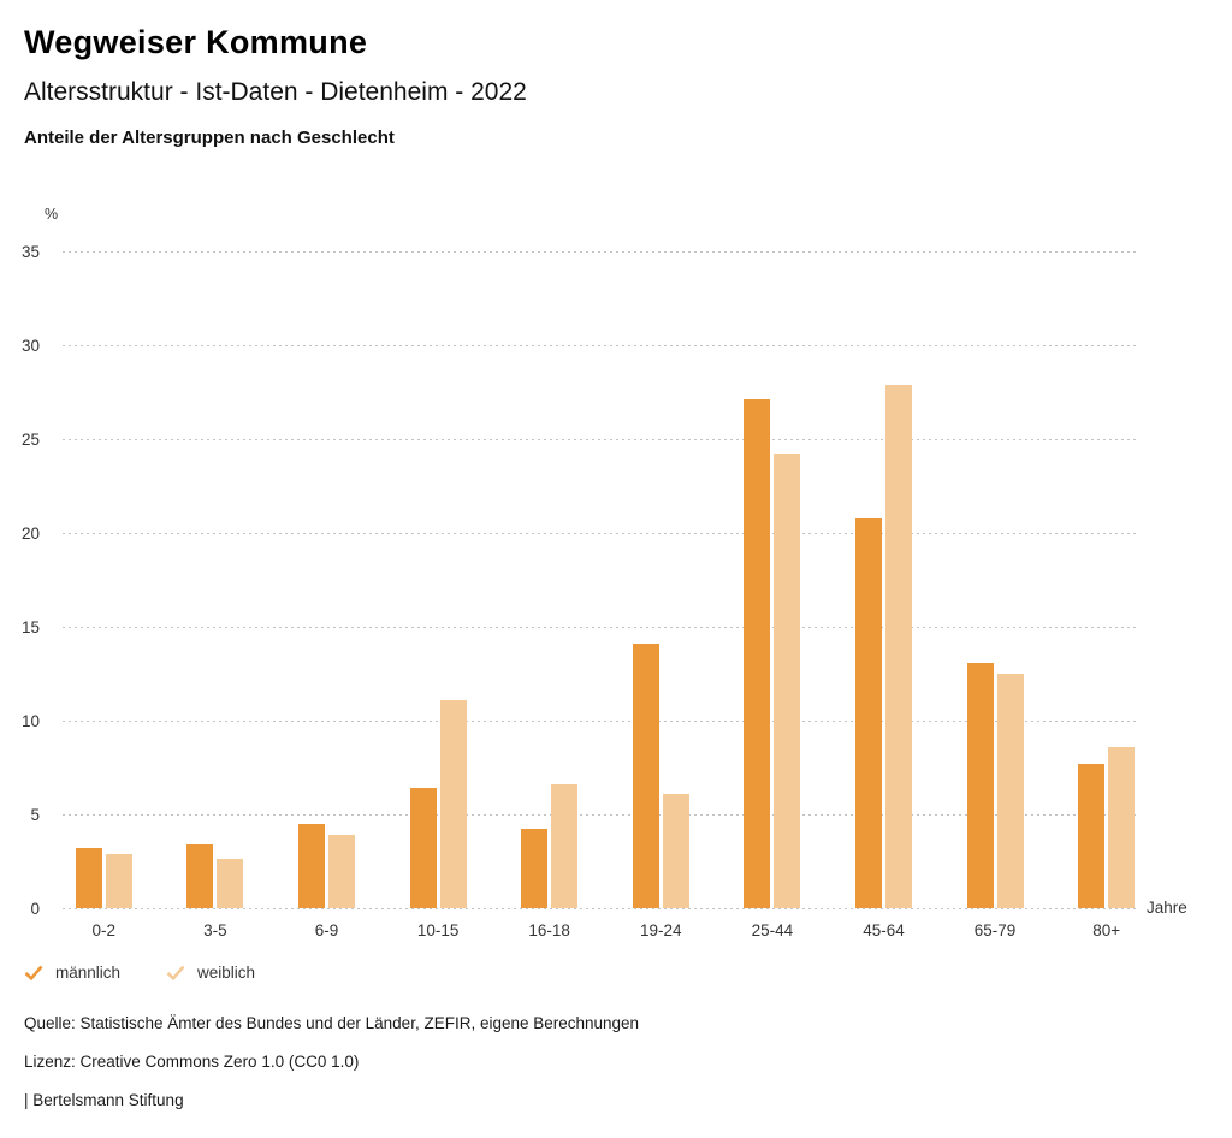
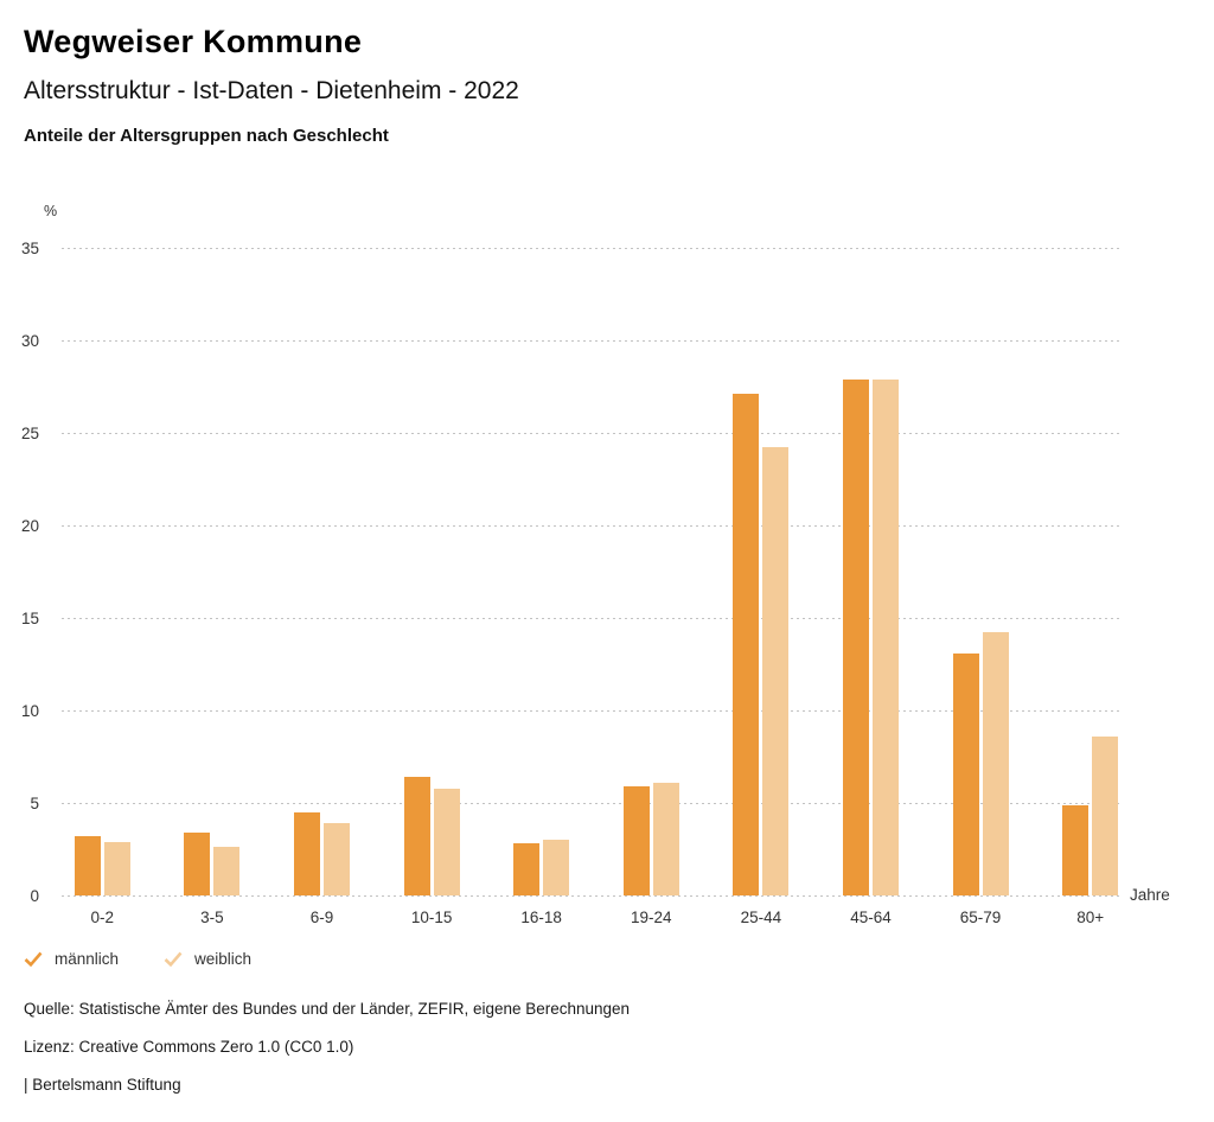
weiblich/10-15: 11.1 -> 5.8
männlich/16-18: 4.2 -> 2.8
weiblich/16-18: 6.6 -> 3.0
männlich/19-24: 14.1 -> 5.9
männlich/45-64: 20.8 -> 27.9
weiblich/65-79: 12.5 -> 14.2
männlich/80+: 7.7 -> 4.9
